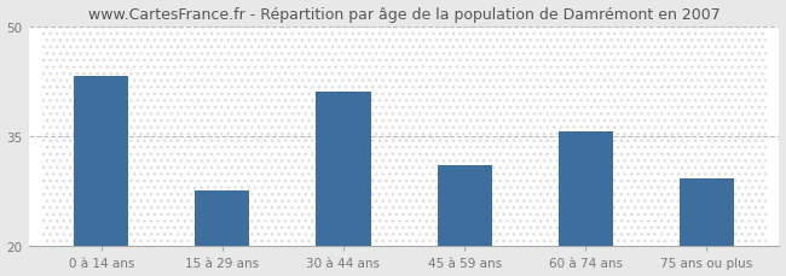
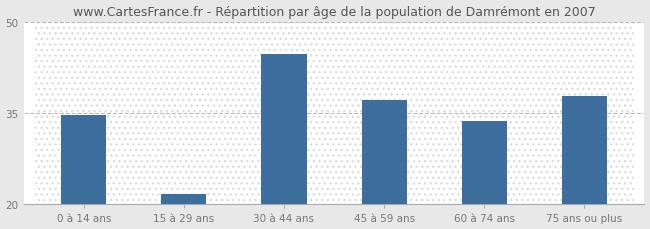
0 à 14 ans: 43.2 -> 34.7
15 à 29 ans: 27.6 -> 21.7
30 à 44 ans: 41.0 -> 44.7
45 à 59 ans: 31.0 -> 37.2
60 à 74 ans: 35.6 -> 33.7
75 ans ou plus: 29.2 -> 37.8
